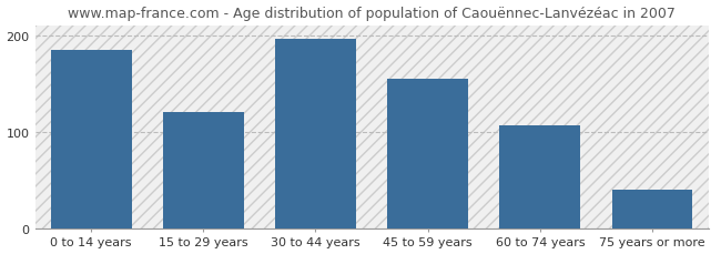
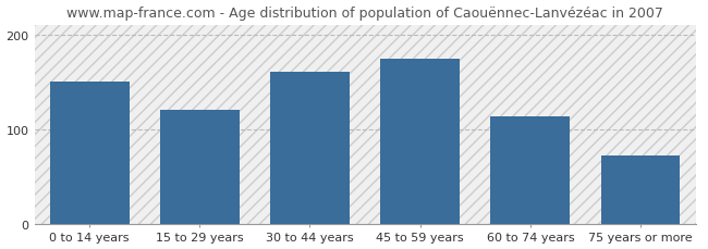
0 to 14 years: 185 -> 150
30 to 44 years: 196 -> 160
45 to 59 years: 155 -> 174
60 to 74 years: 107 -> 114
75 years or more: 40 -> 72
